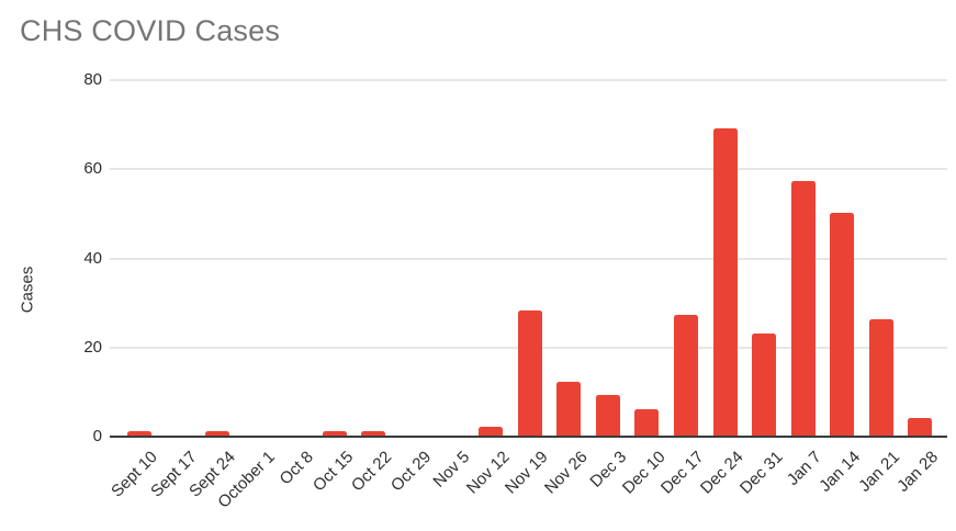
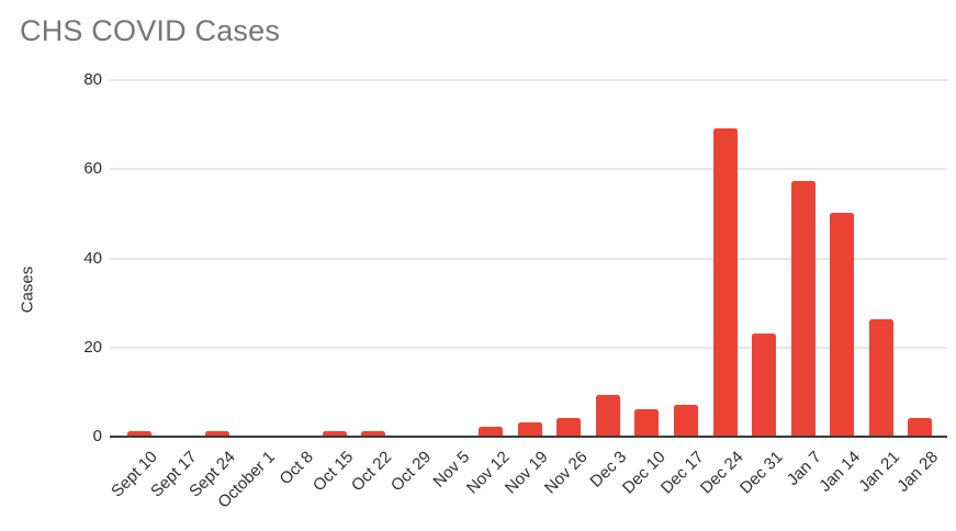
Nov 19: 28 -> 3
Nov 26: 12 -> 4
Dec 17: 27 -> 7
